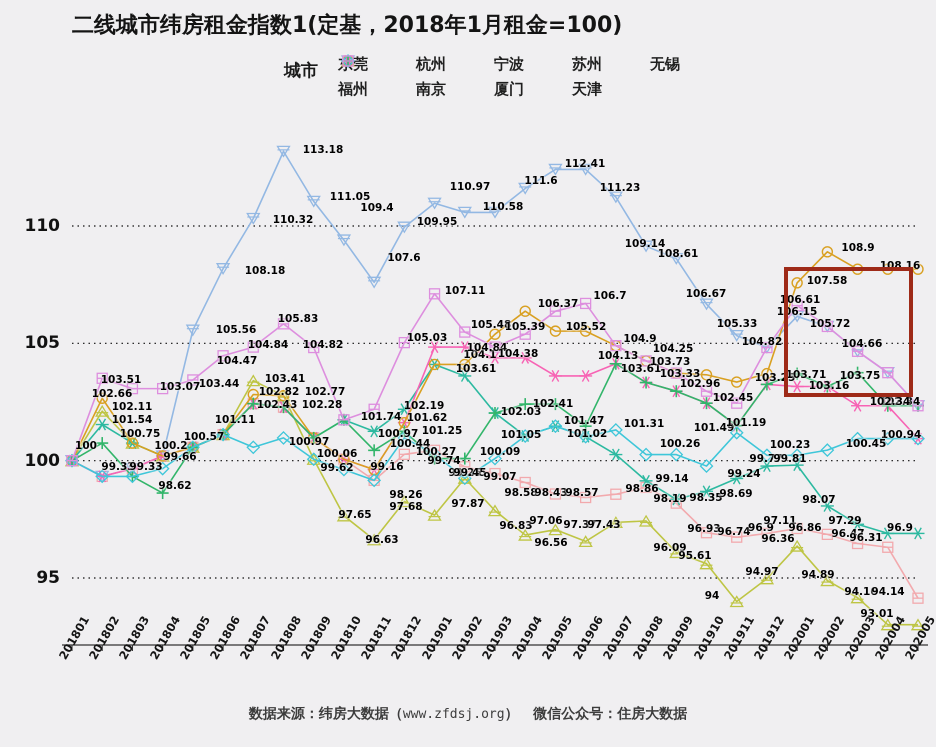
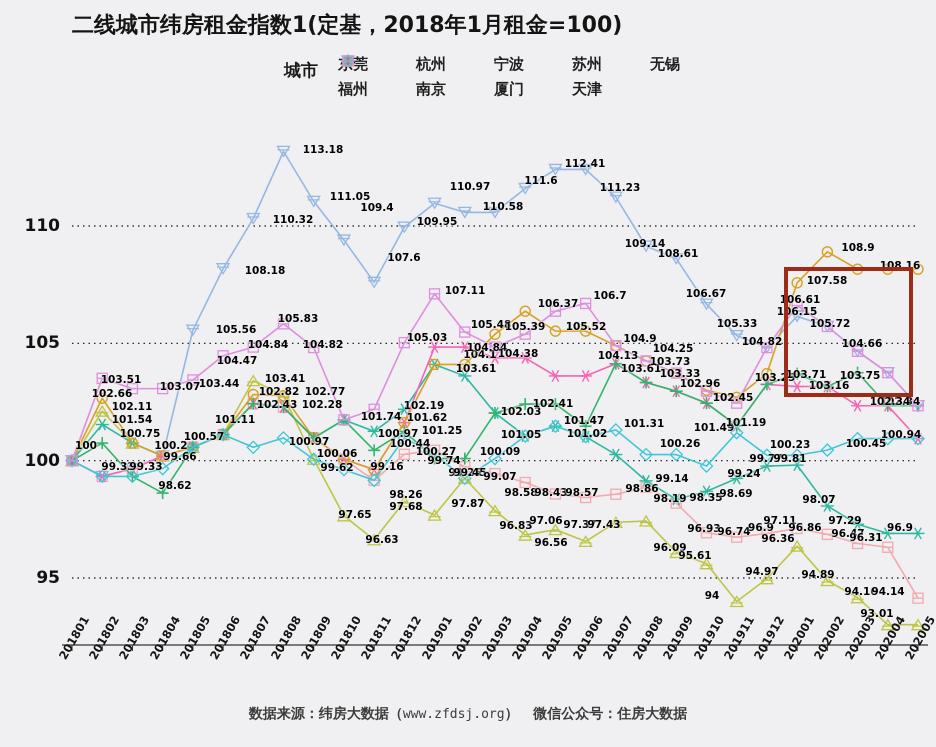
福州/201910: 103.7 -> 103.0
福州/201911: 103.3 -> 102.7
